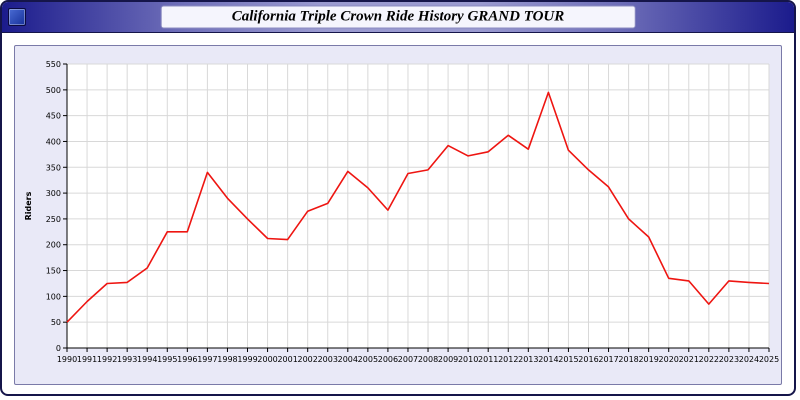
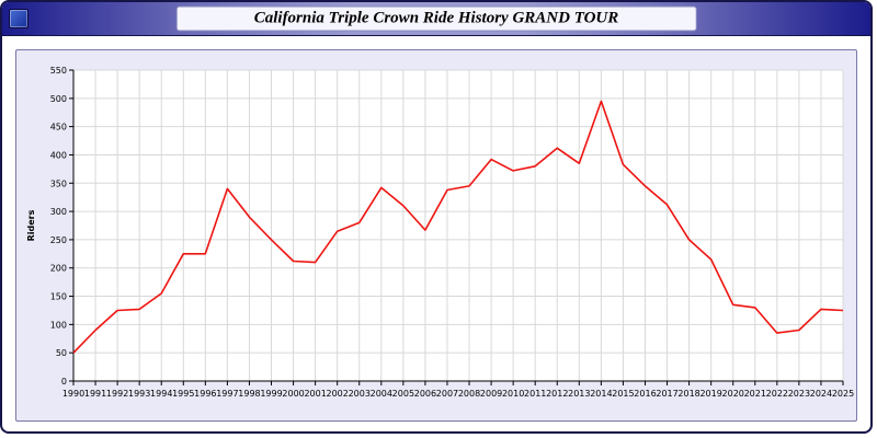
2023: 130 -> 90
